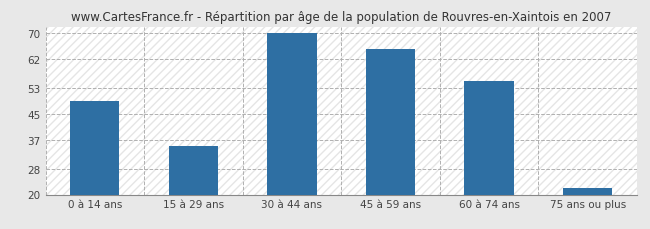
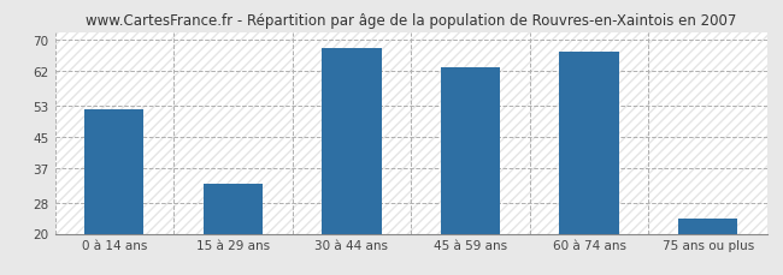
0 à 14 ans: 49 -> 52
15 à 29 ans: 35 -> 33
30 à 44 ans: 70 -> 68
45 à 59 ans: 65 -> 63
60 à 74 ans: 55 -> 67
75 ans ou plus: 22 -> 24
